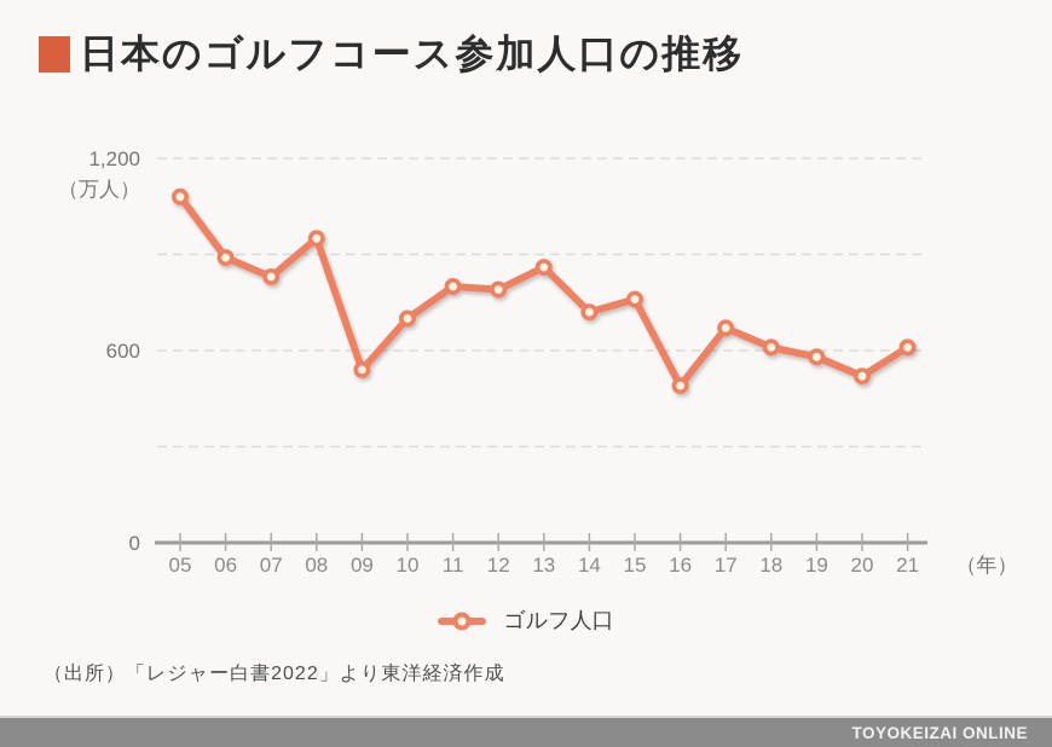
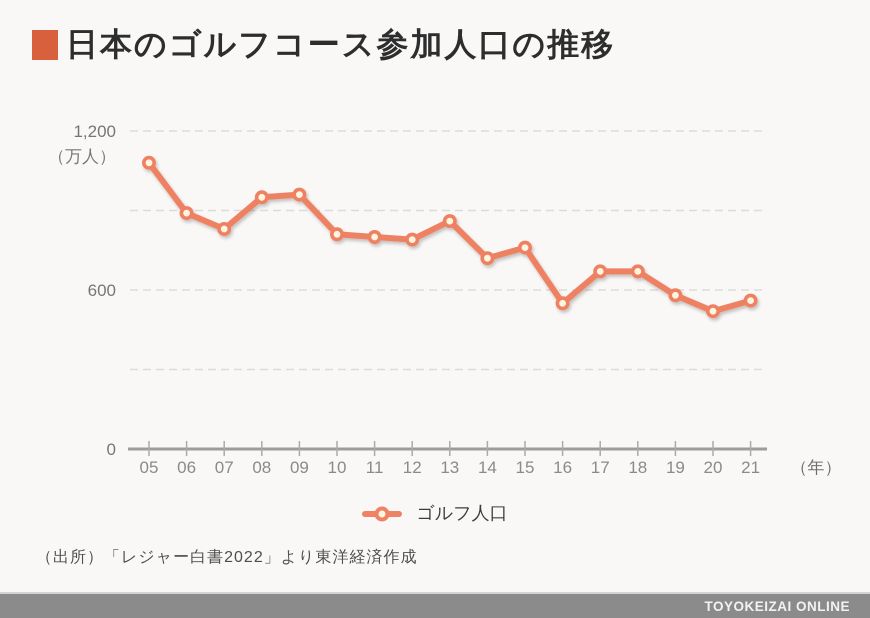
09: 540 -> 960
10: 700 -> 810
16: 490 -> 550
18: 610 -> 670
21: 610 -> 560
